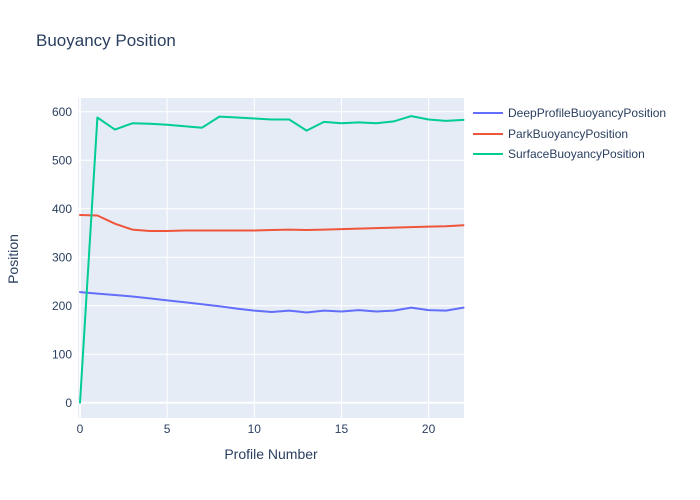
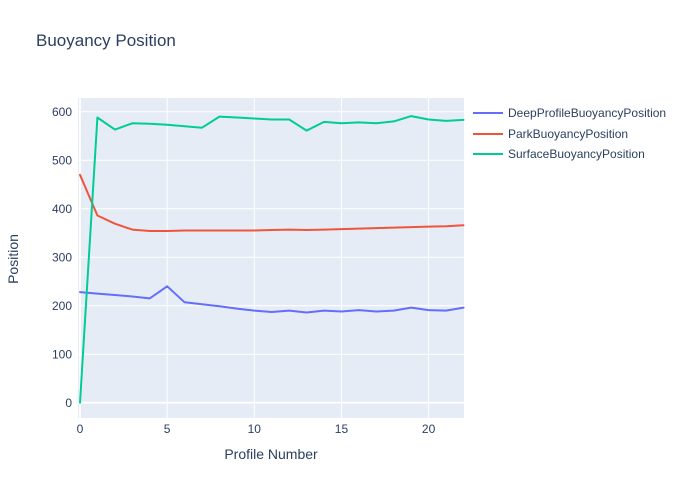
ParkBuoyancyPosition/0: 390 -> 470
DeepProfileBuoyancyPosition/5: 210 -> 240
